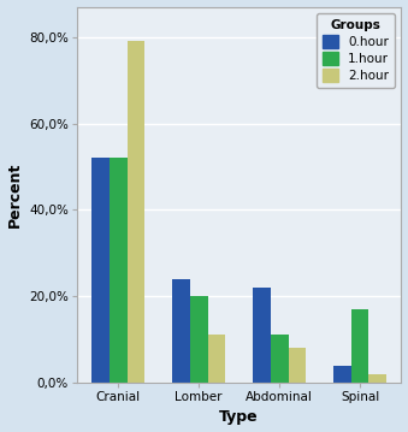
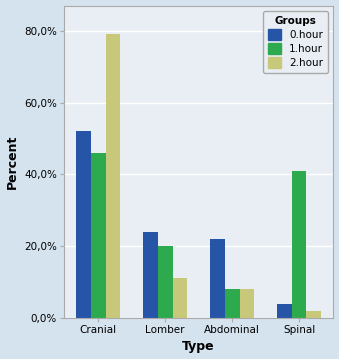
1.hour/Cranial: 52% -> 46%
1.hour/Abdominal: 11% -> 8%
1.hour/Spinal: 17% -> 41%
